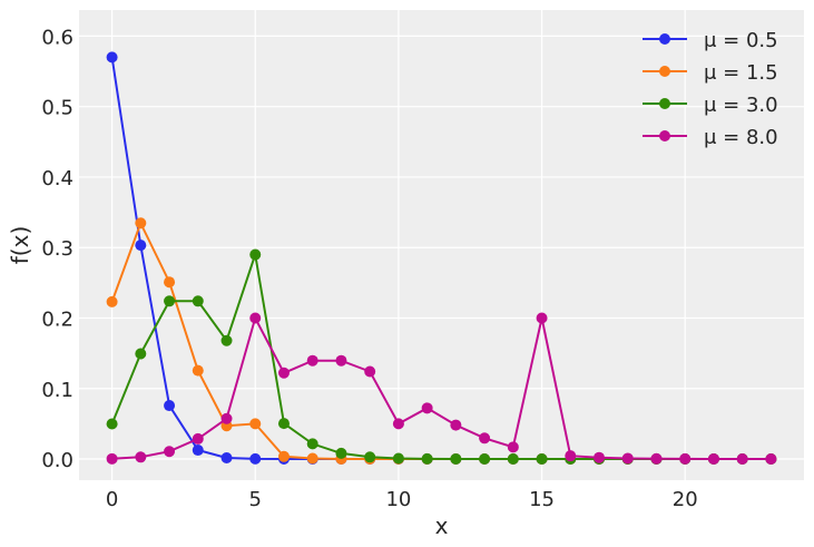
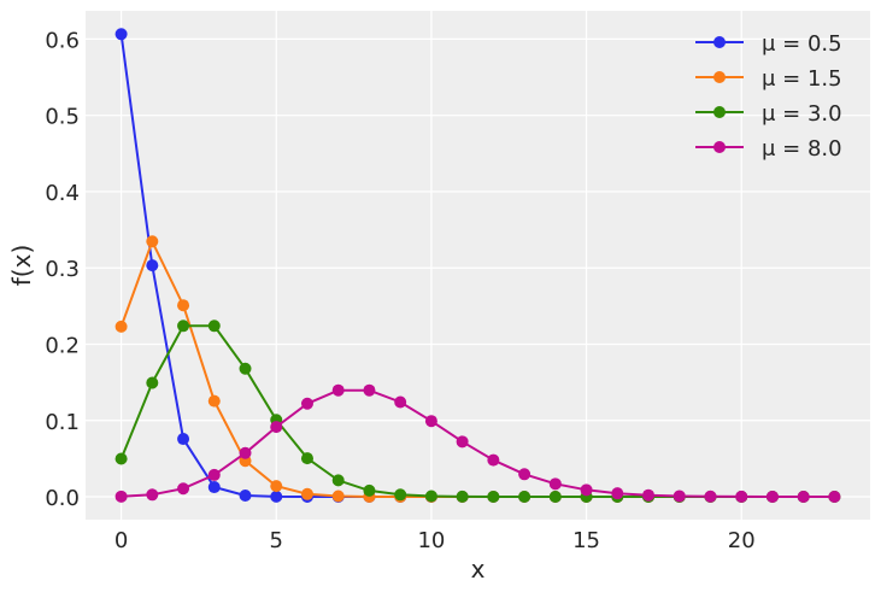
μ = 0.5/0: 0.57 -> 0.61
μ = 1.5/5: 0.05 -> 0.01
μ = 3.0/5: 0.29 -> 0.10
μ = 8.0/5: 0.20 -> 0.09
μ = 8.0/10: 0.05 -> 0.10
μ = 8.0/15: 0.20 -> 0.01
